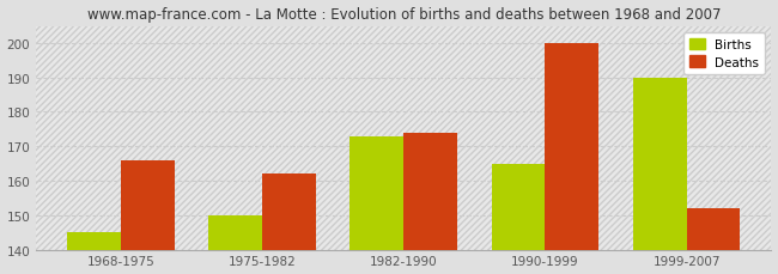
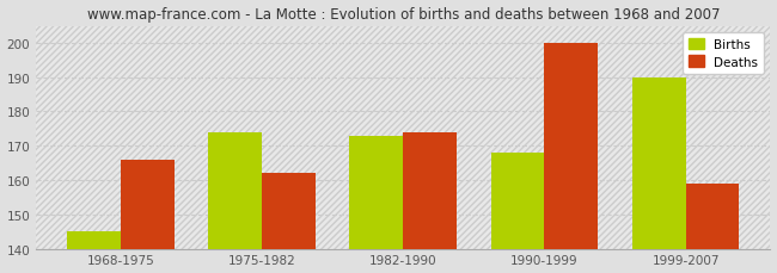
Births/1975-1982: 150 -> 174
Births/1990-1999: 165 -> 168
Deaths/1999-2007: 152 -> 159
